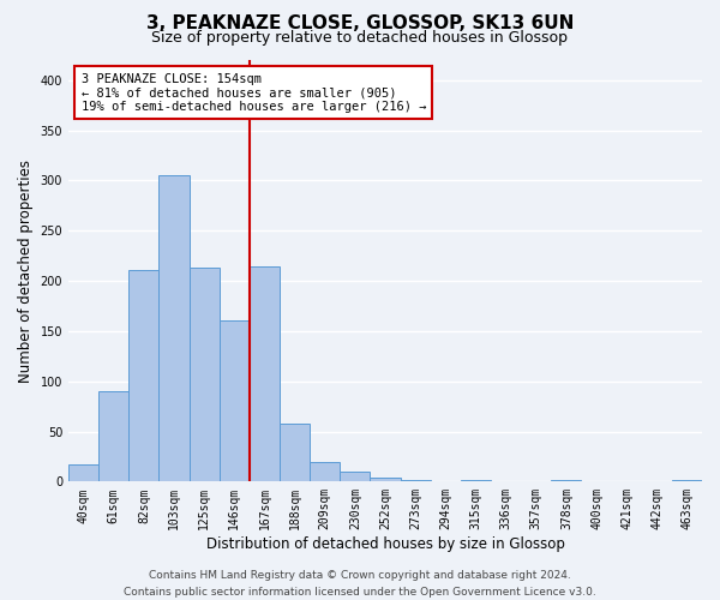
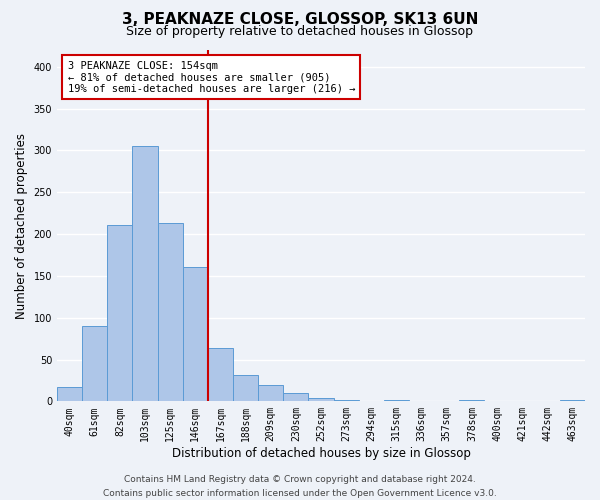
167sqm: 214 -> 64
188sqm: 58 -> 31
